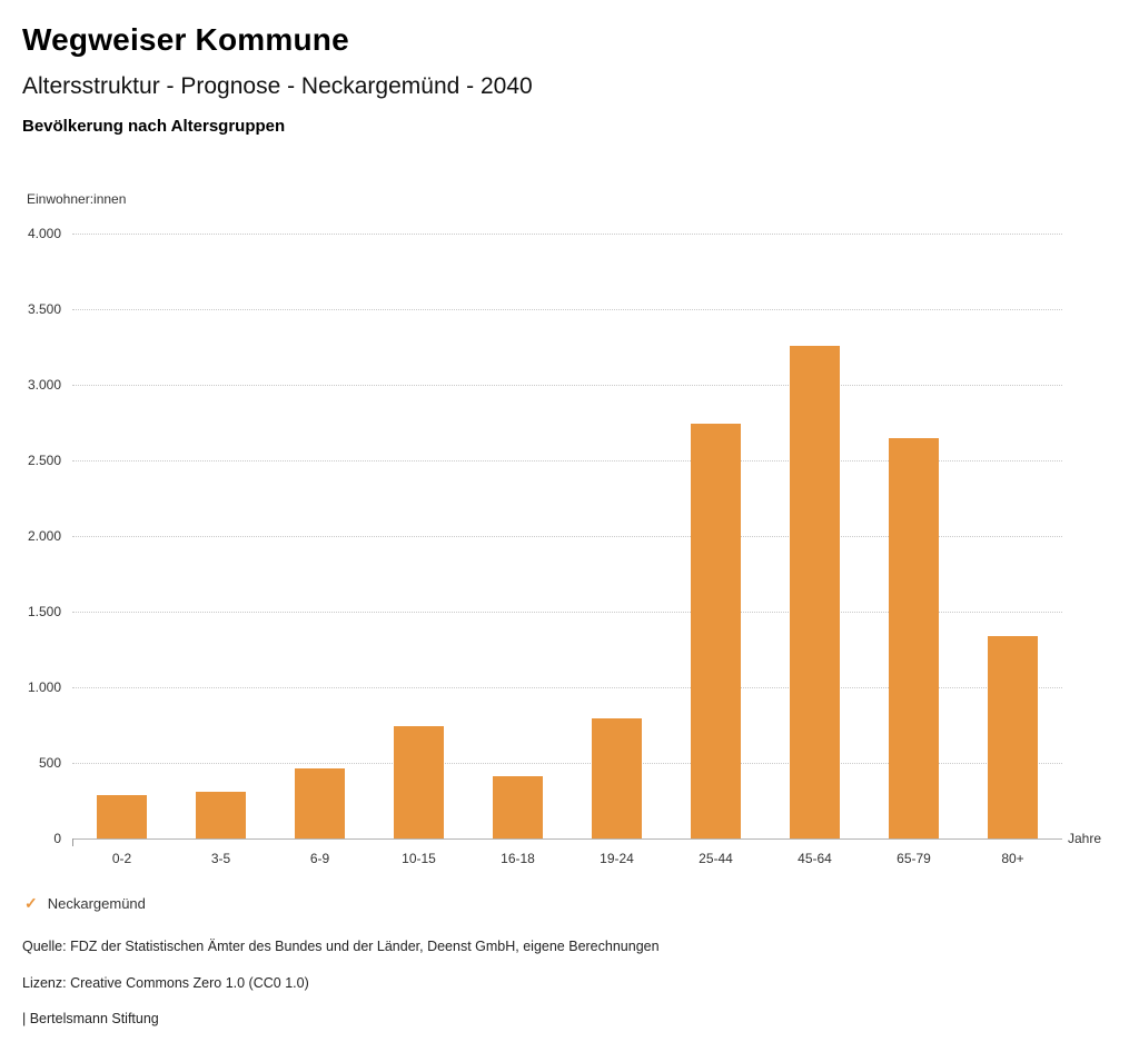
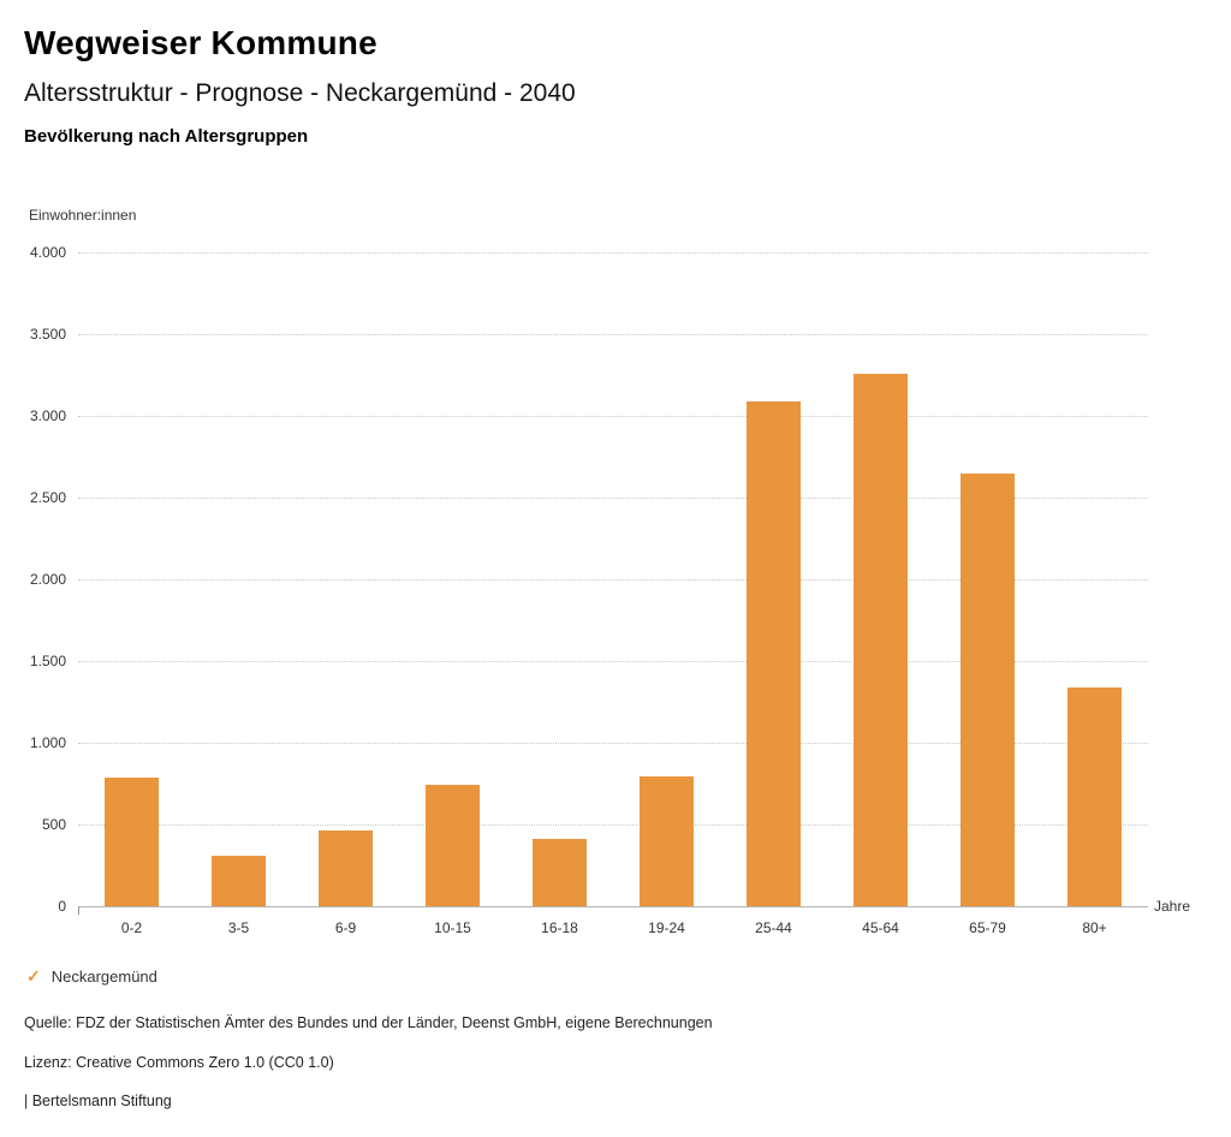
0-2: 290 -> 790
25-44: 2740 -> 3090
